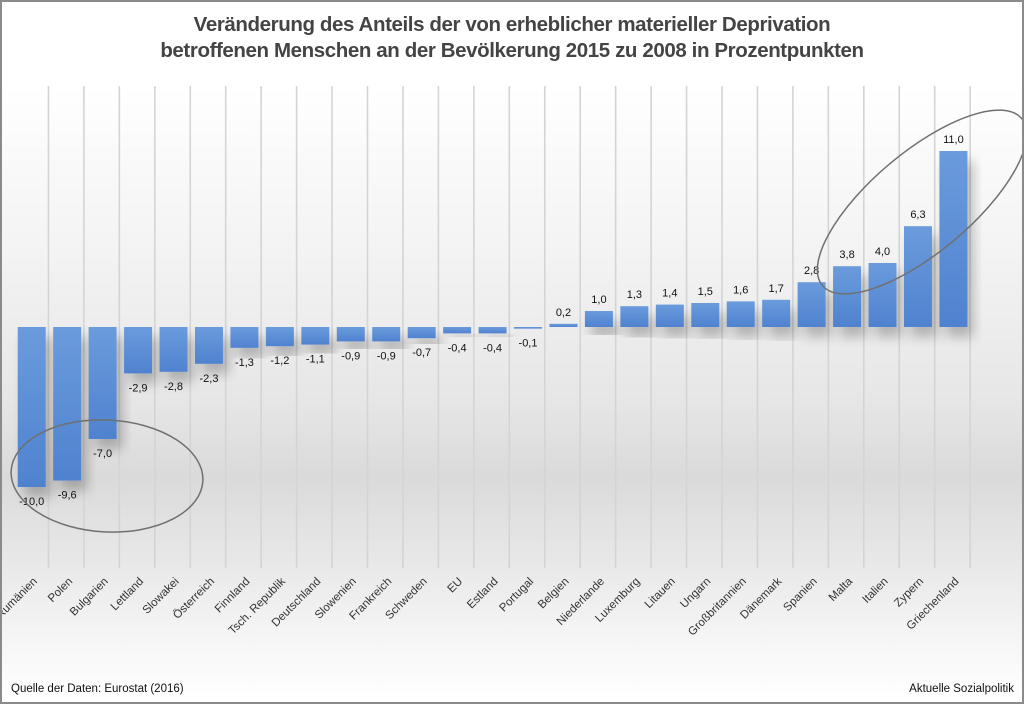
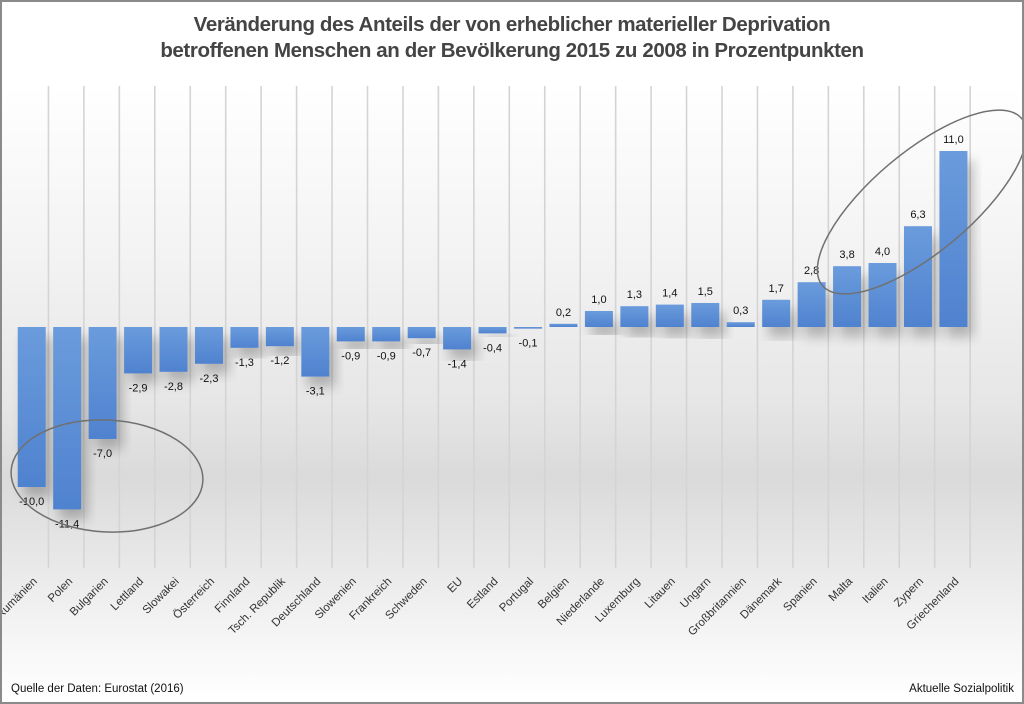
Polen: -9,6 -> -11,4
Deutschland: -1,1 -> -3,1
EU: -0,4 -> -1,4
Großbritannien: 1,6 -> 0,3
